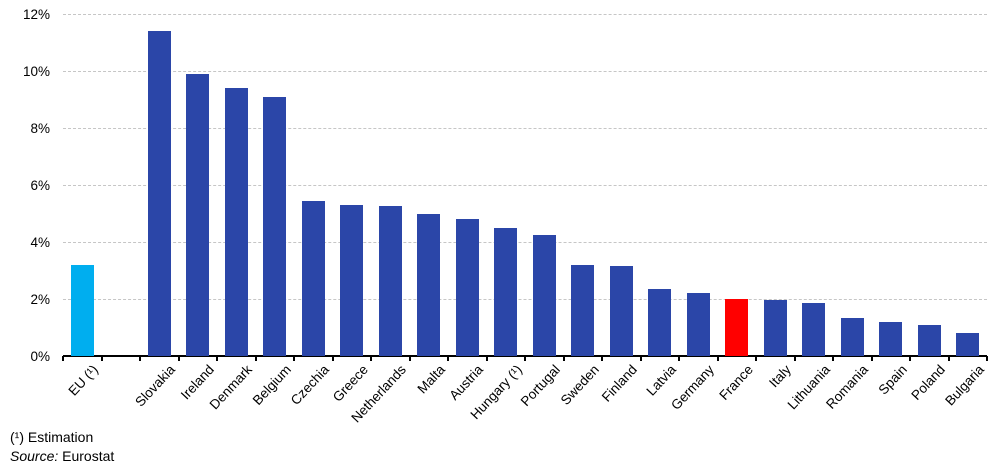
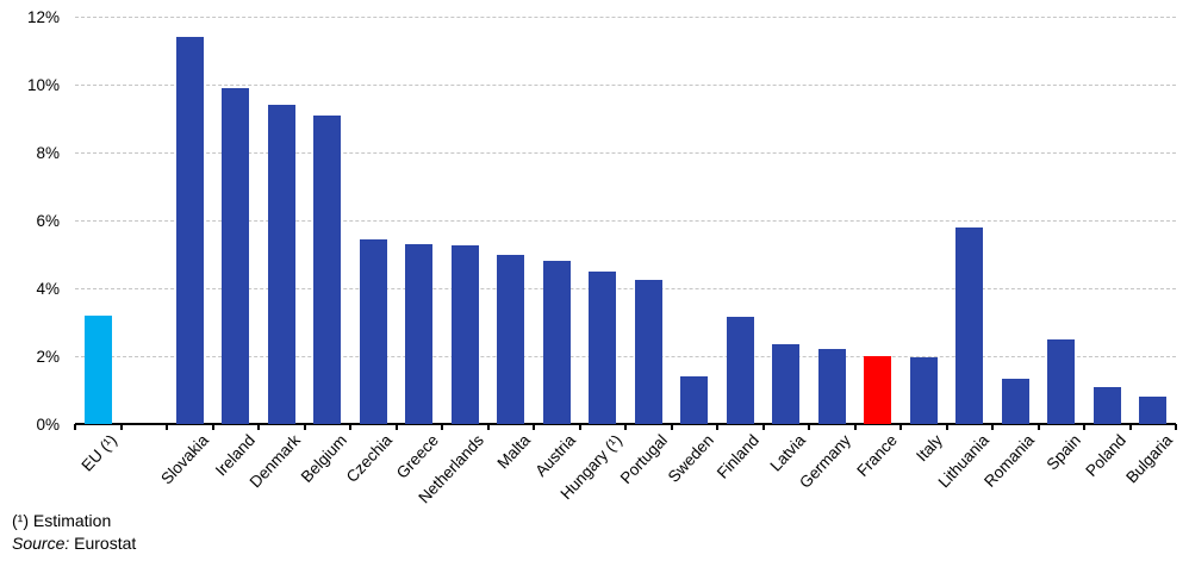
Sweden: 3.2% -> 1.4%
Lithuania: 1.9% -> 5.8%
Spain: 1.2% -> 2.5%
